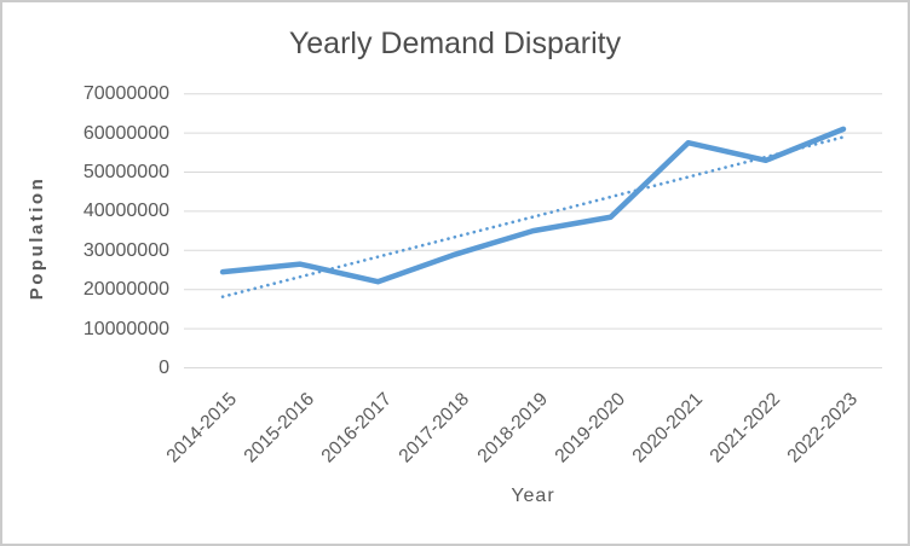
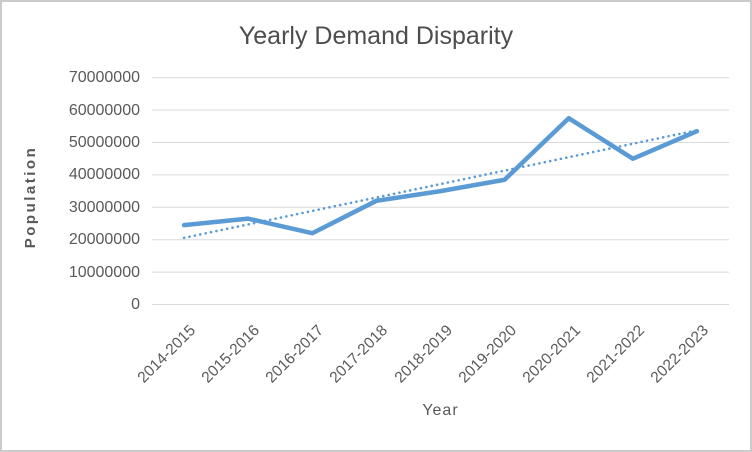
2017-2018: 29000000 -> 32000000
2021-2022: 53000000 -> 45000000
2022-2023: 61000000 -> 54000000
